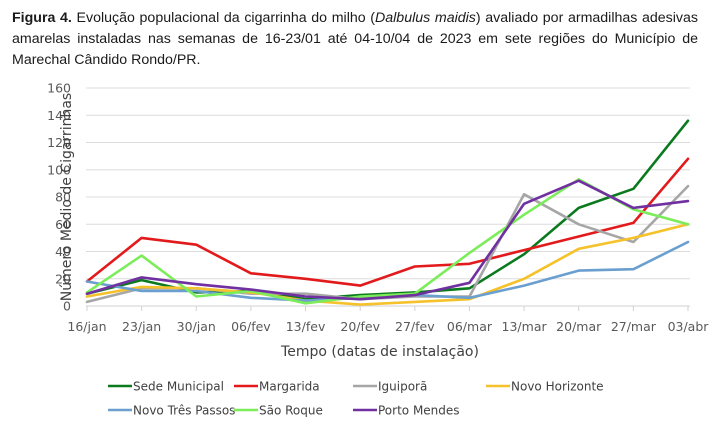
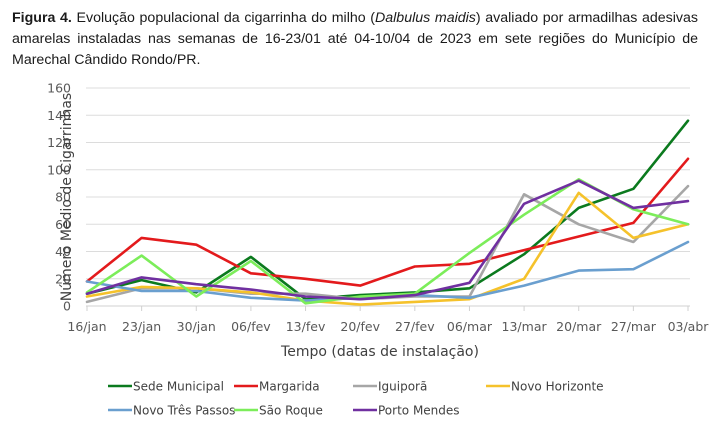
Sede Municipal/06/fev: 11 -> 36
São Roque/06/fev: 11 -> 33
Novo Horizonte/20/mar: 42 -> 83
